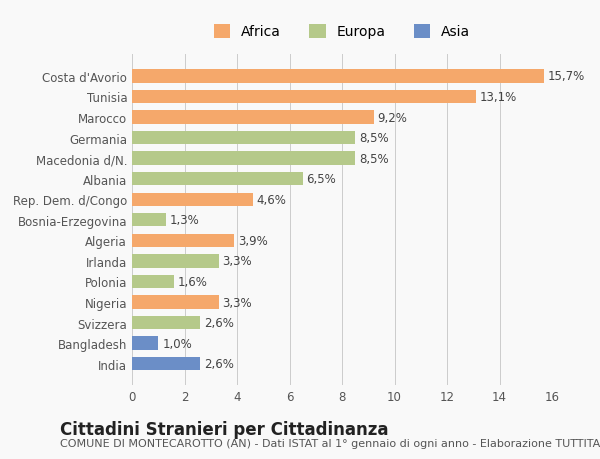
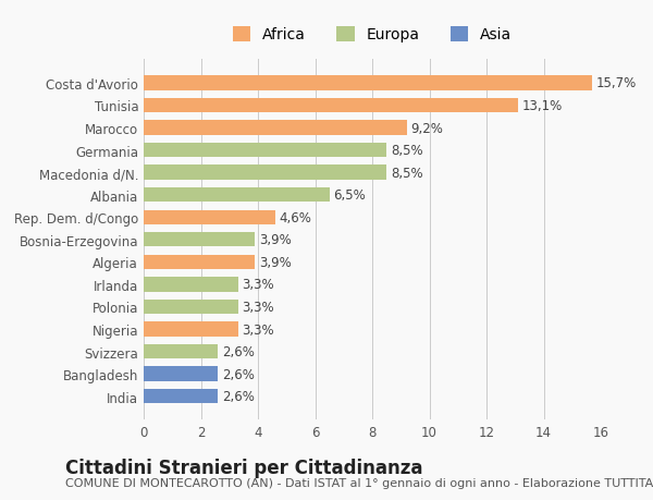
Bosnia-Erzegovina: 1,3% -> 3,9%
Polonia: 1,6% -> 3,3%
Bangladesh: 1,0% -> 2,6%
